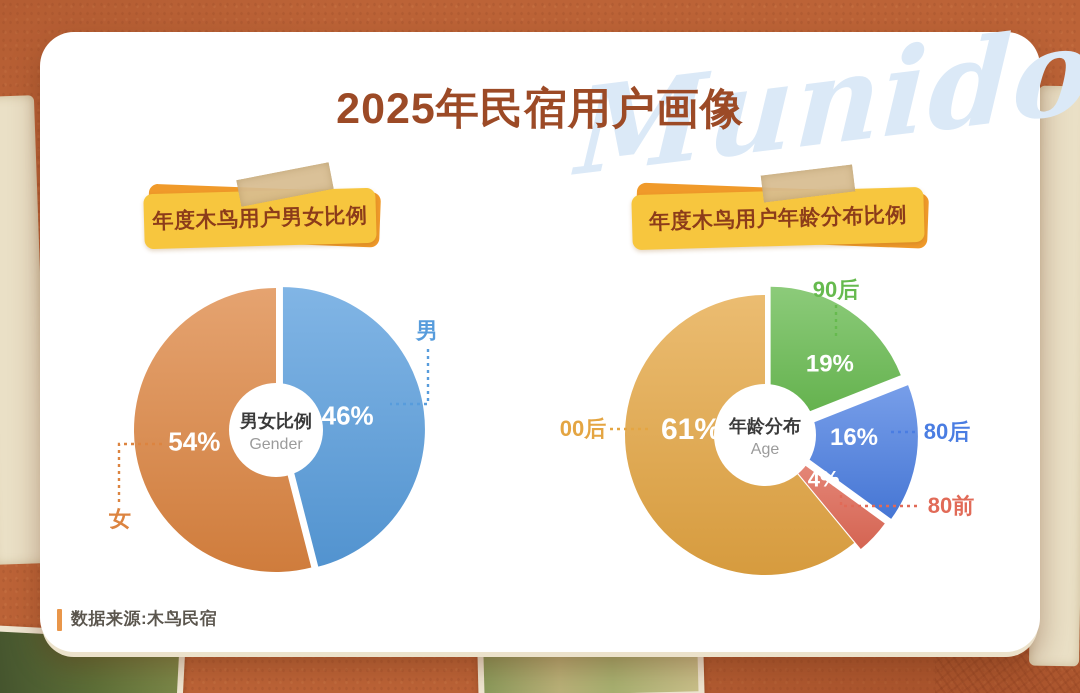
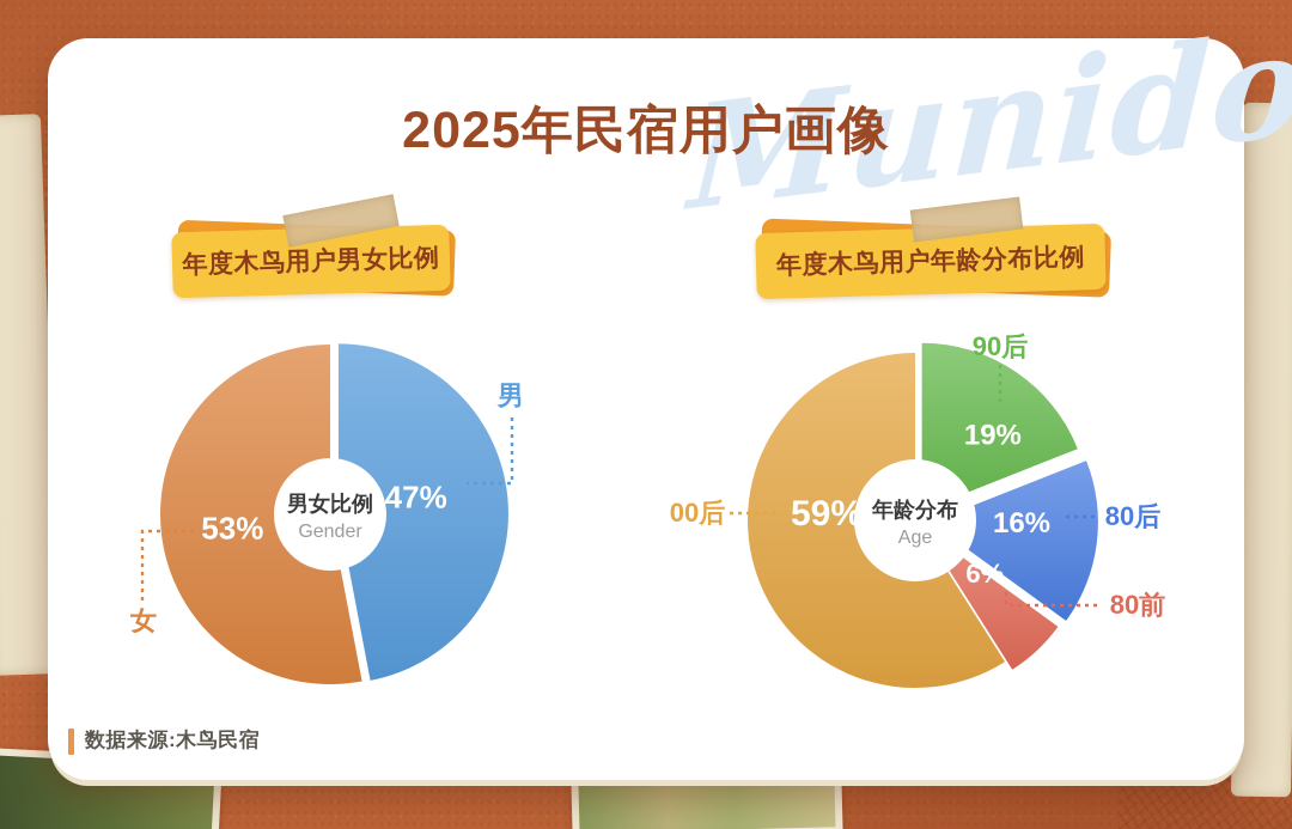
年度木鸟用户男女比例/男: 46% -> 47%
年度木鸟用户男女比例/女: 54% -> 53%
年度木鸟用户年龄分布比例/80前: 4% -> 6%
年度木鸟用户年龄分布比例/00后: 61% -> 59%
